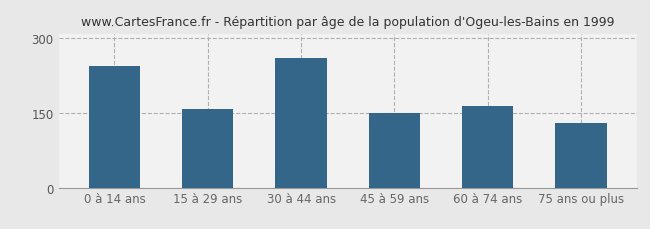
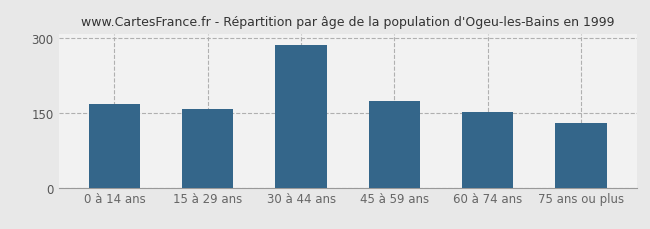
0 à 14 ans: 245 -> 168
30 à 44 ans: 260 -> 287
45 à 59 ans: 150 -> 175
60 à 74 ans: 165 -> 152
